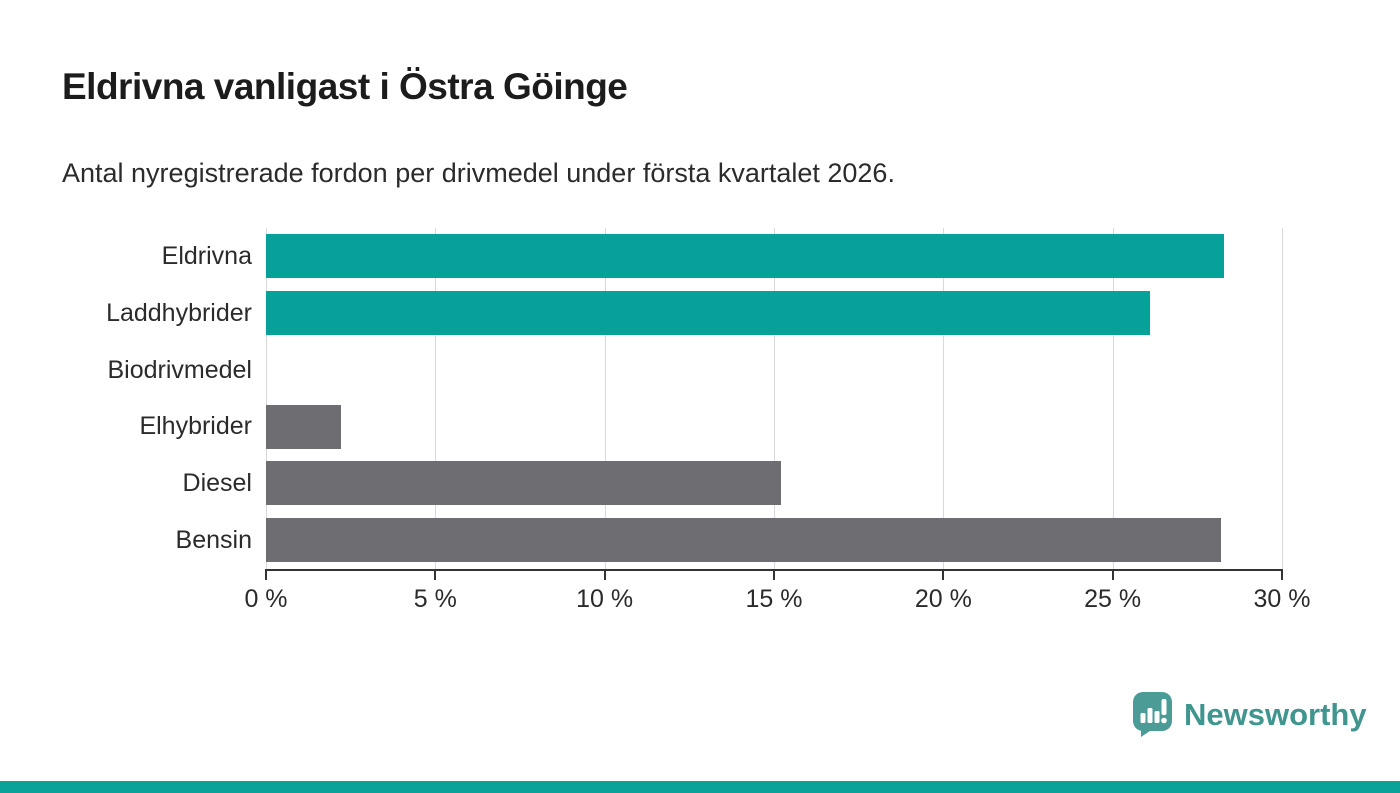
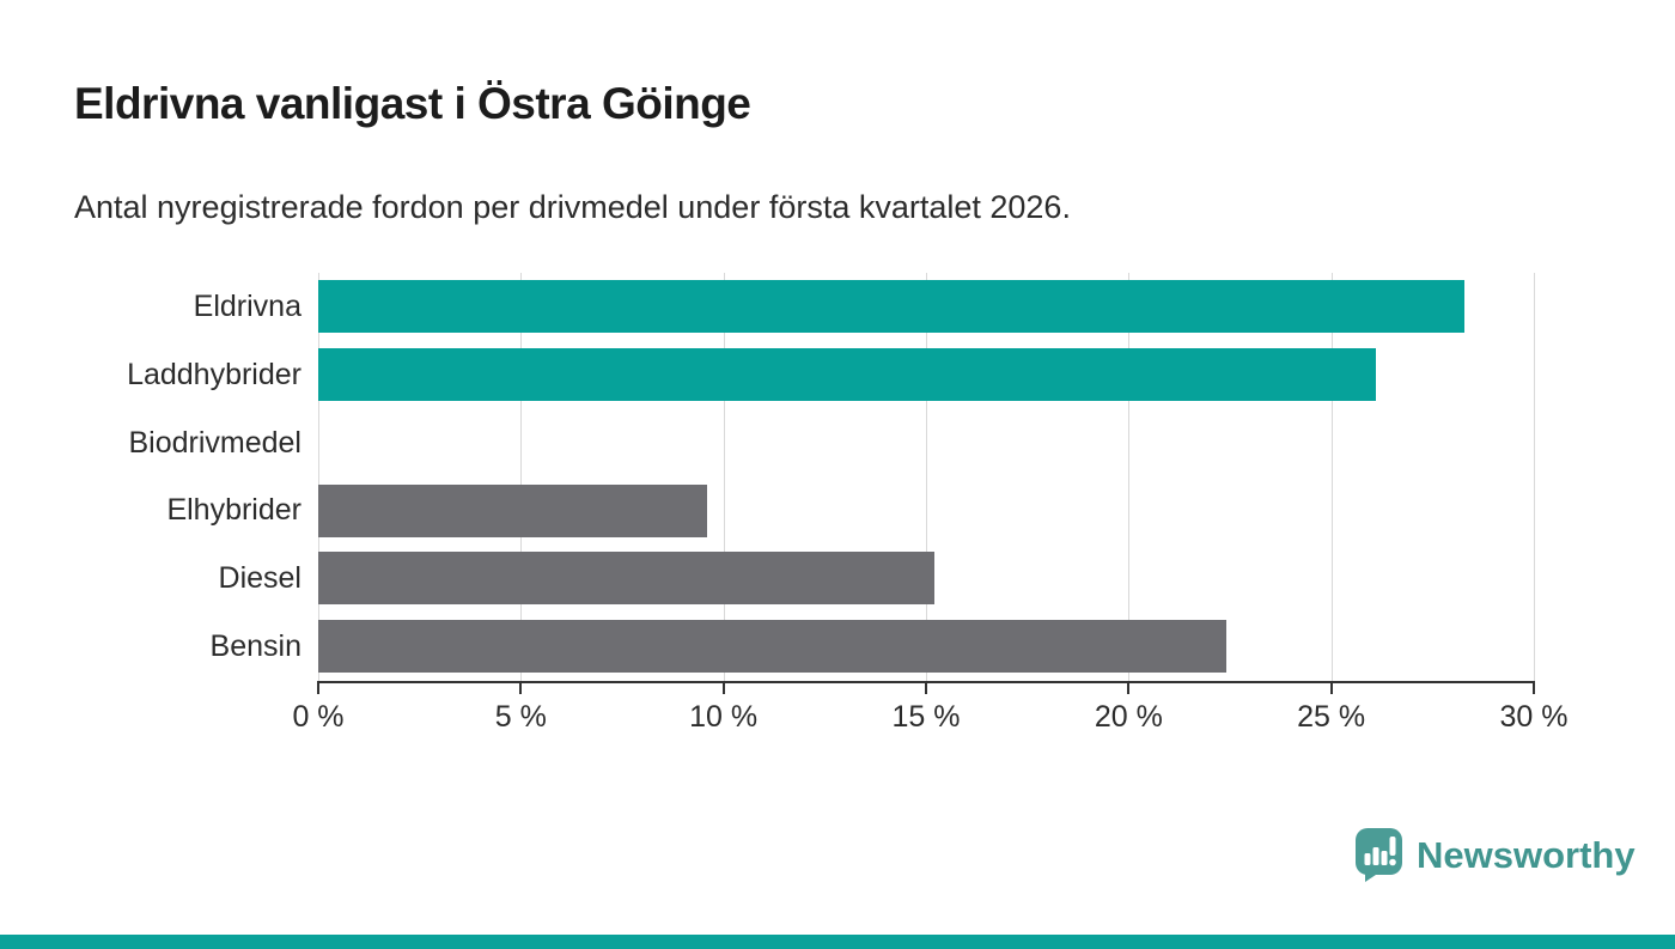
Elhybrider: 2.2% -> 9.6%
Bensin: 28.2% -> 22.4%
